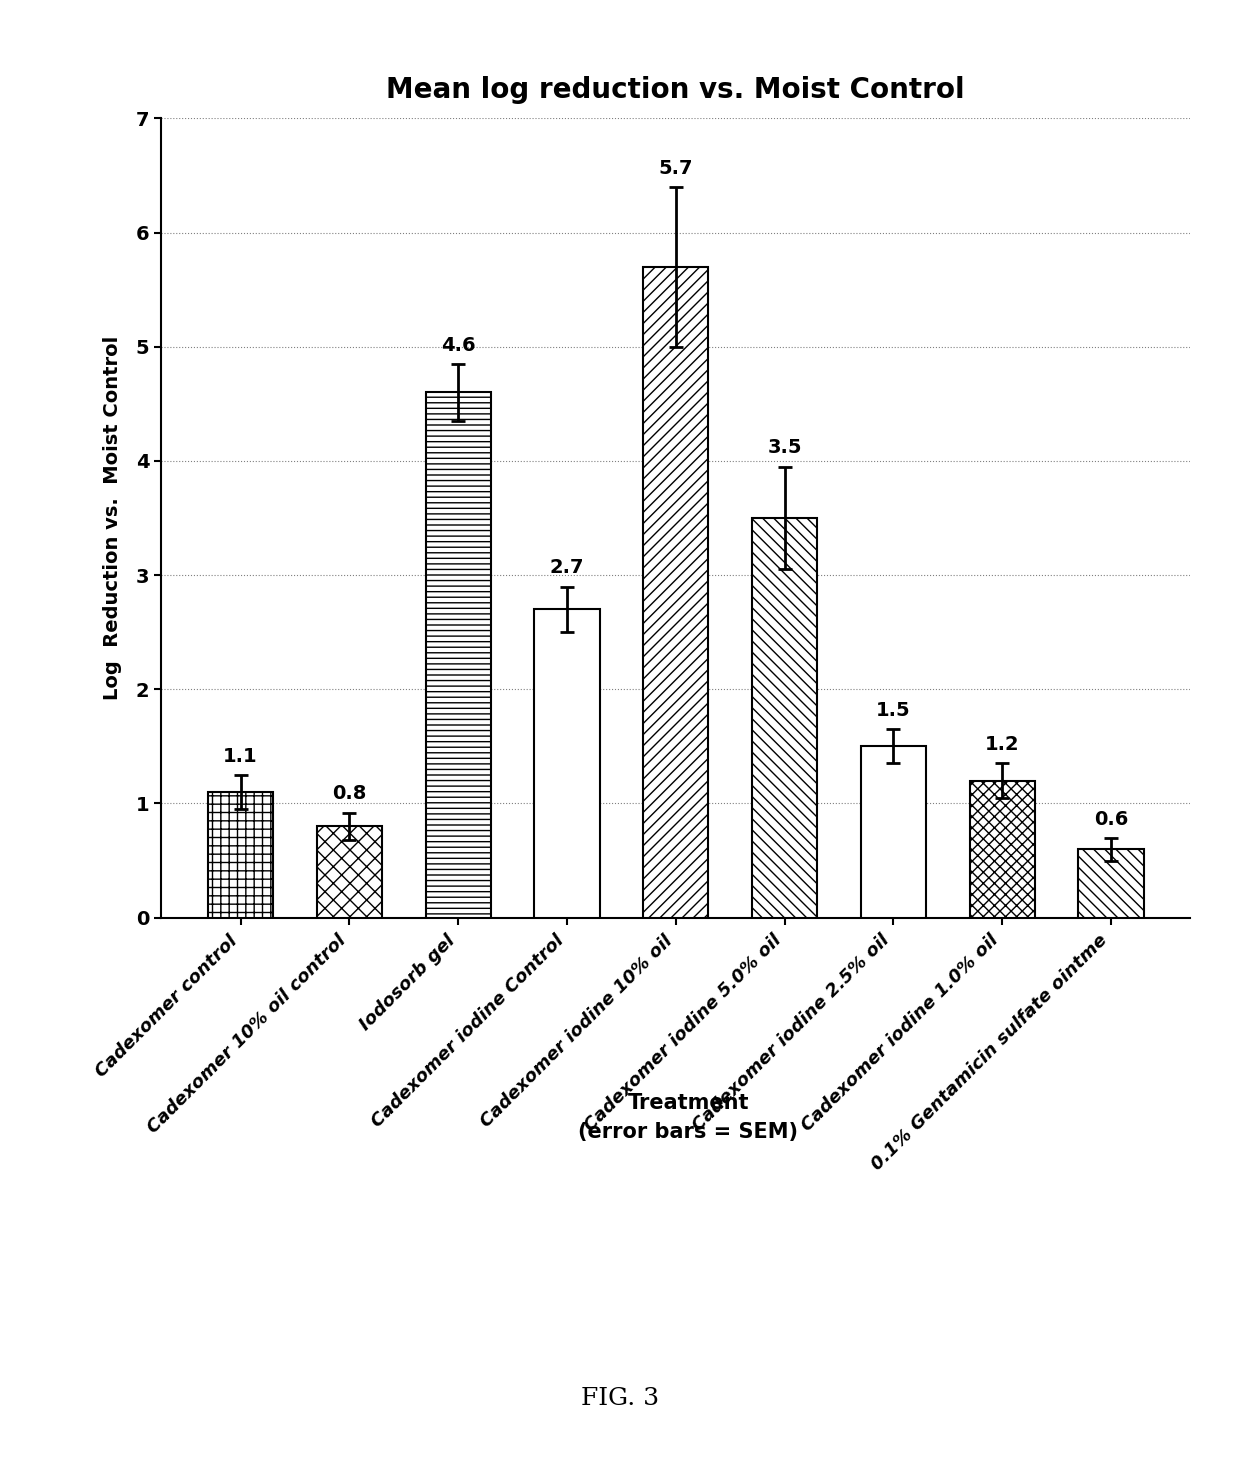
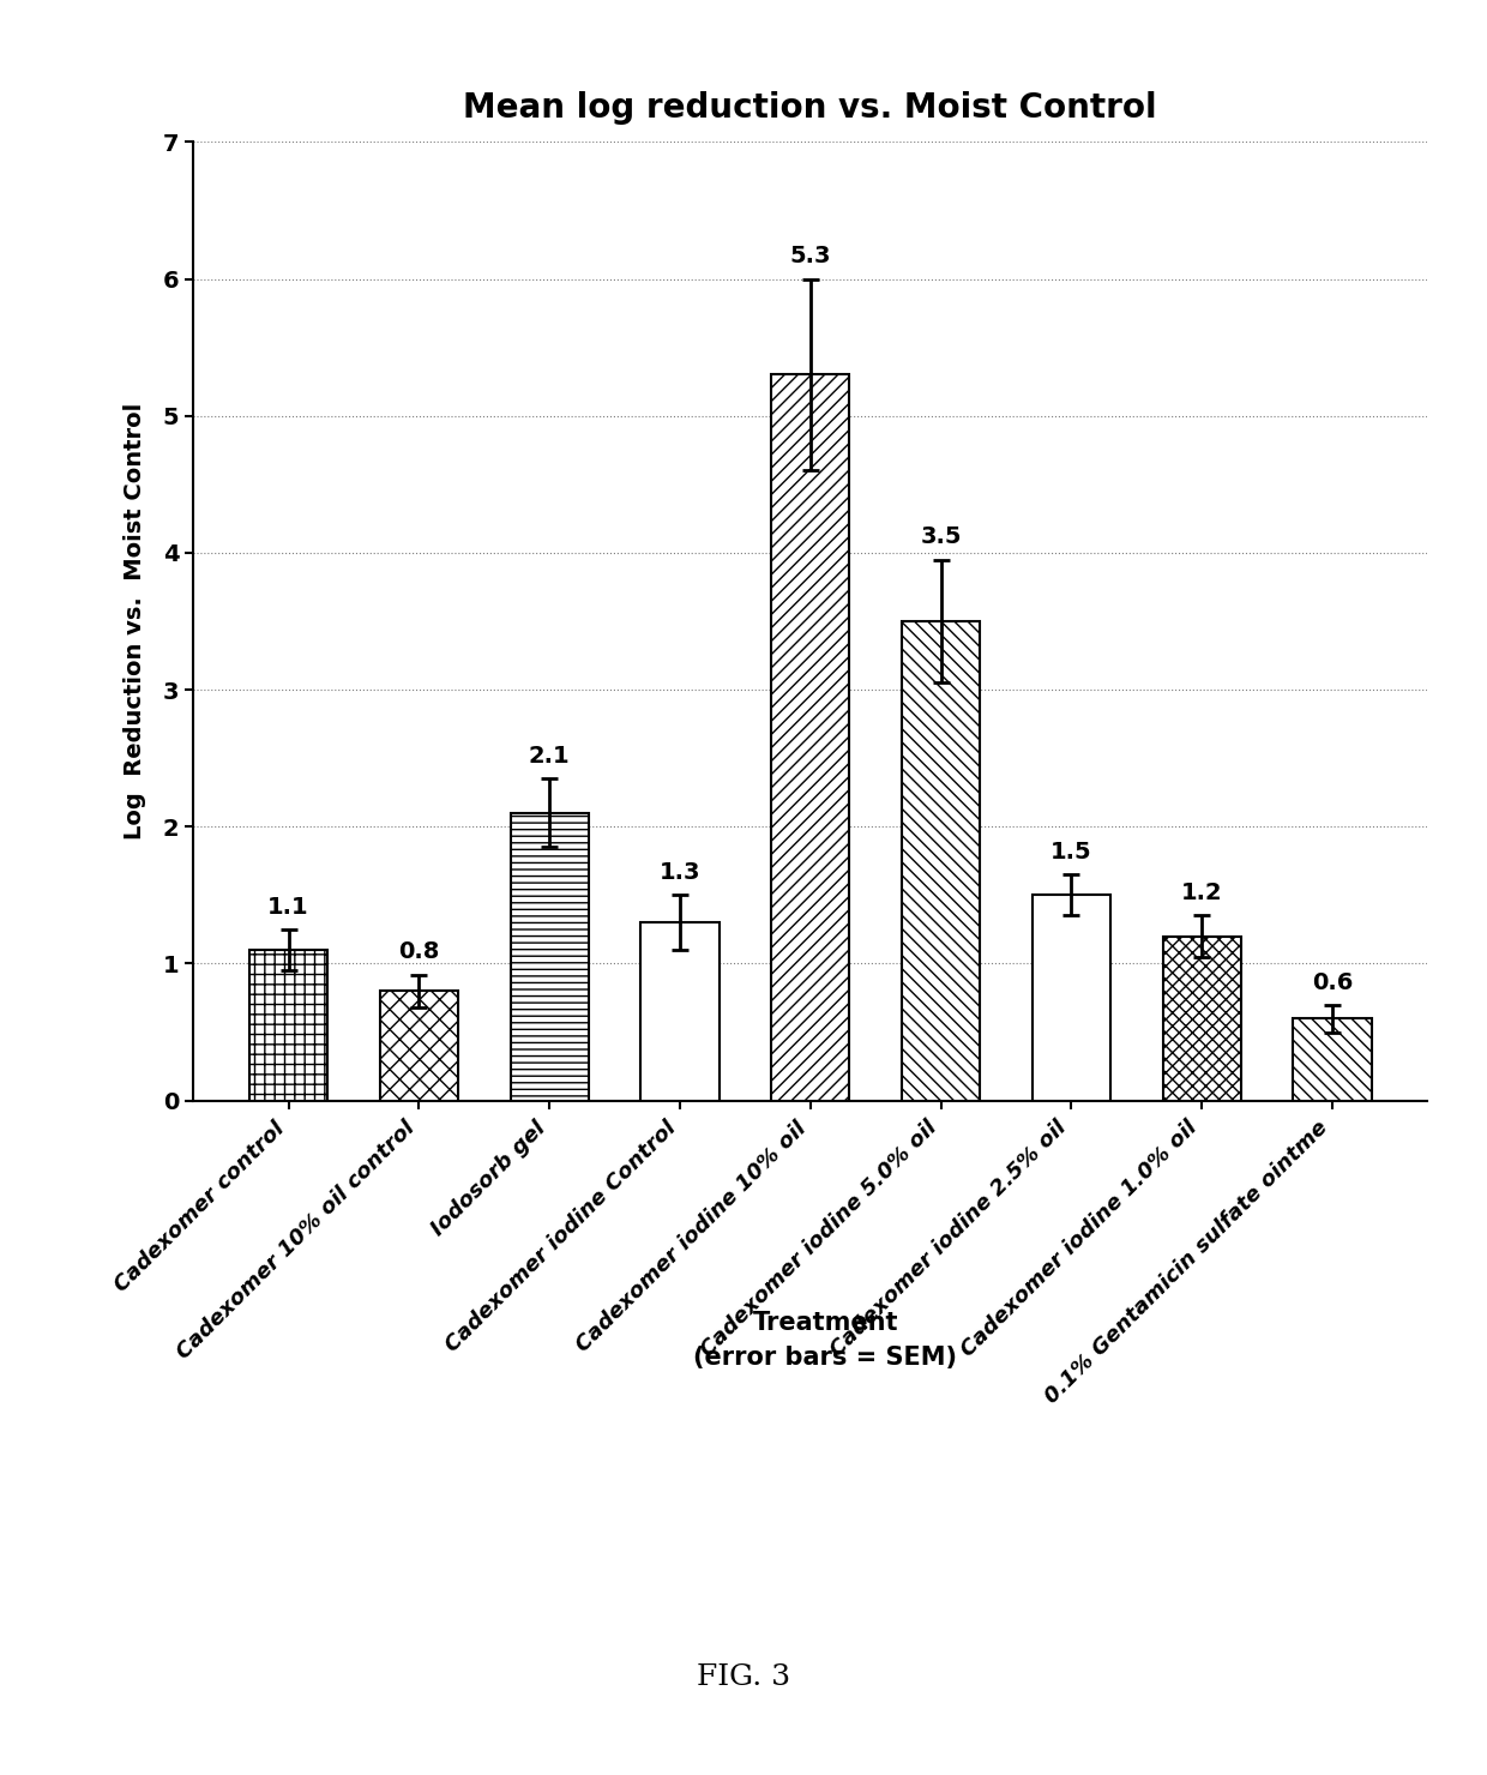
Iodosorb gel: 4.6 -> 2.1
Cadexomer iodine Control: 2.7 -> 1.3
Cadexomer iodine 10% oil: 5.7 -> 5.3
